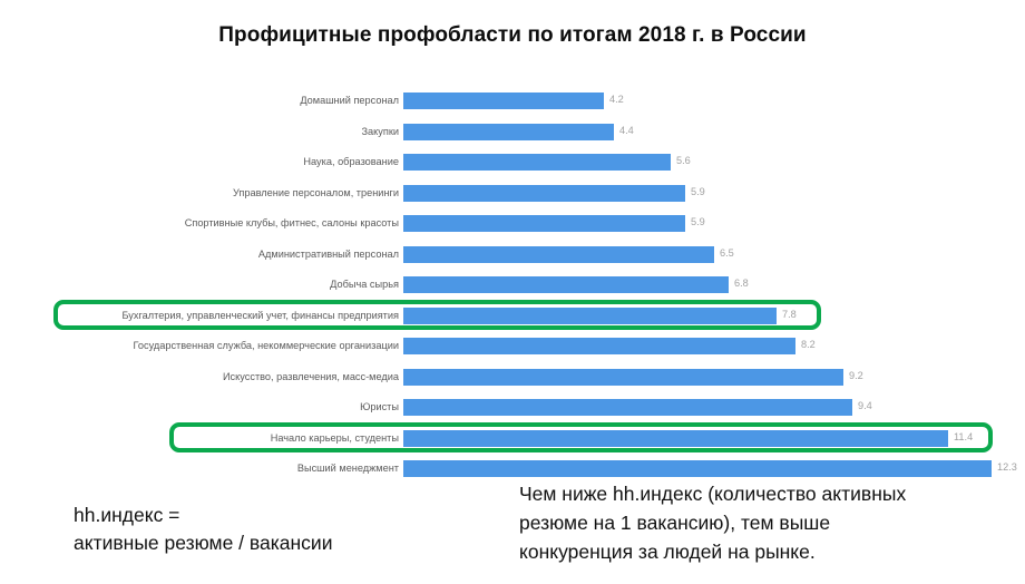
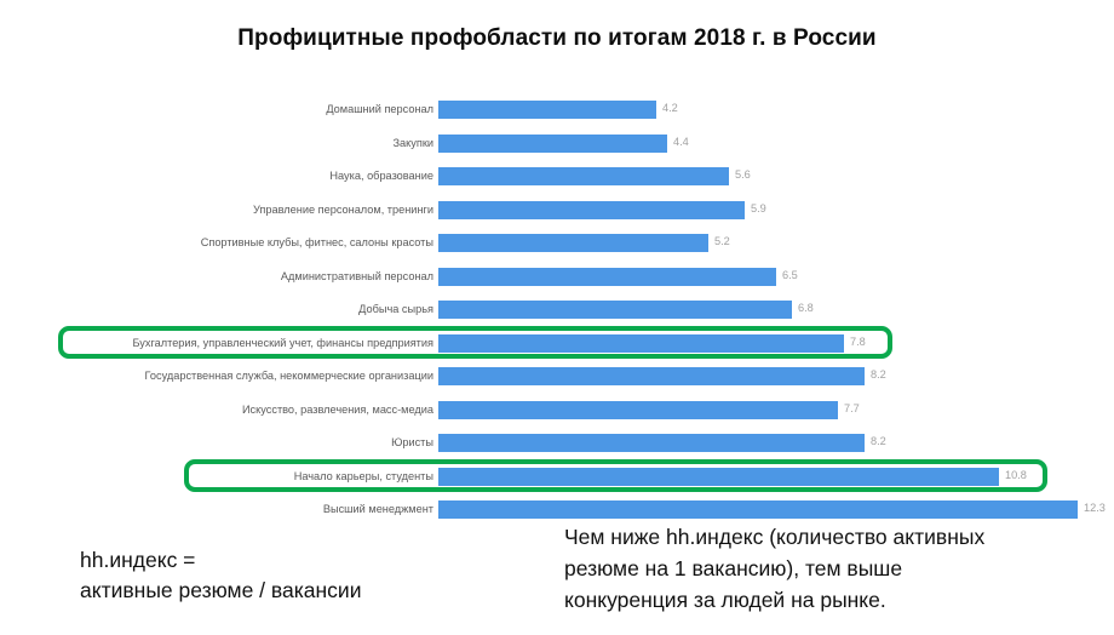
Спортивные клубы, фитнес, салоны красоты: 5.9 -> 5.2
Искусство, развлечения, масс-медиа: 9.2 -> 7.7
Юристы: 9.4 -> 8.2
Начало карьеры, студенты: 11.4 -> 10.8
